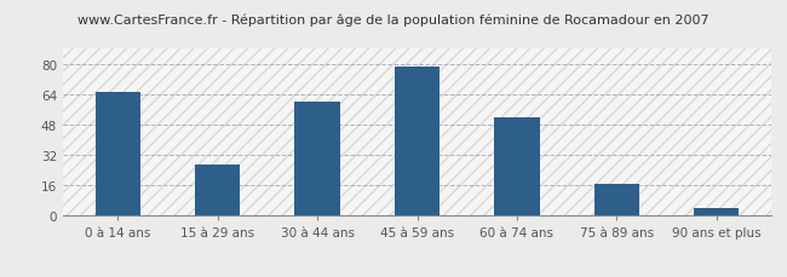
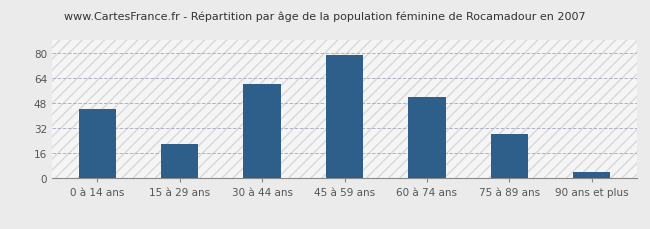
0 à 14 ans: 65 -> 44
15 à 29 ans: 27 -> 22
75 à 89 ans: 17 -> 28
